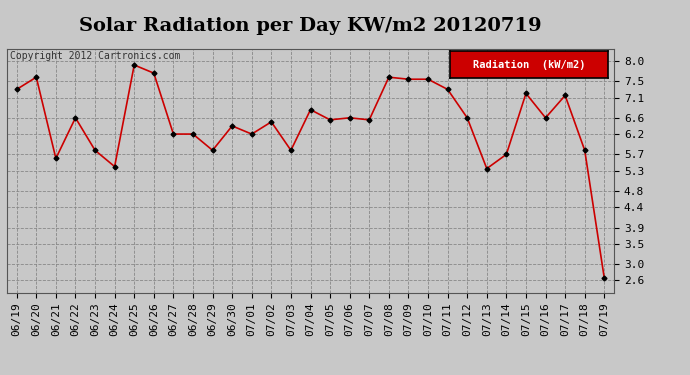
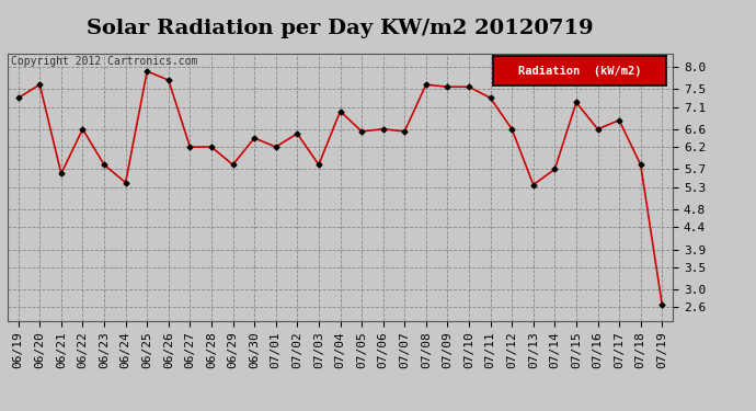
07/04: 6.80 -> 7.00
07/17: 7.15 -> 6.80
